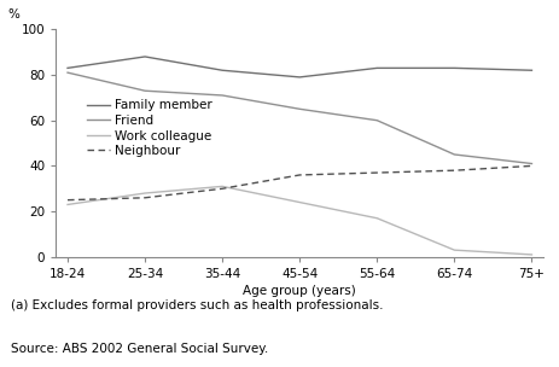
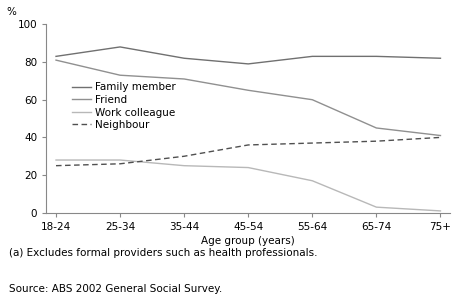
Work colleague/18-24: 23 -> 28
Work colleague/35-44: 31 -> 25
